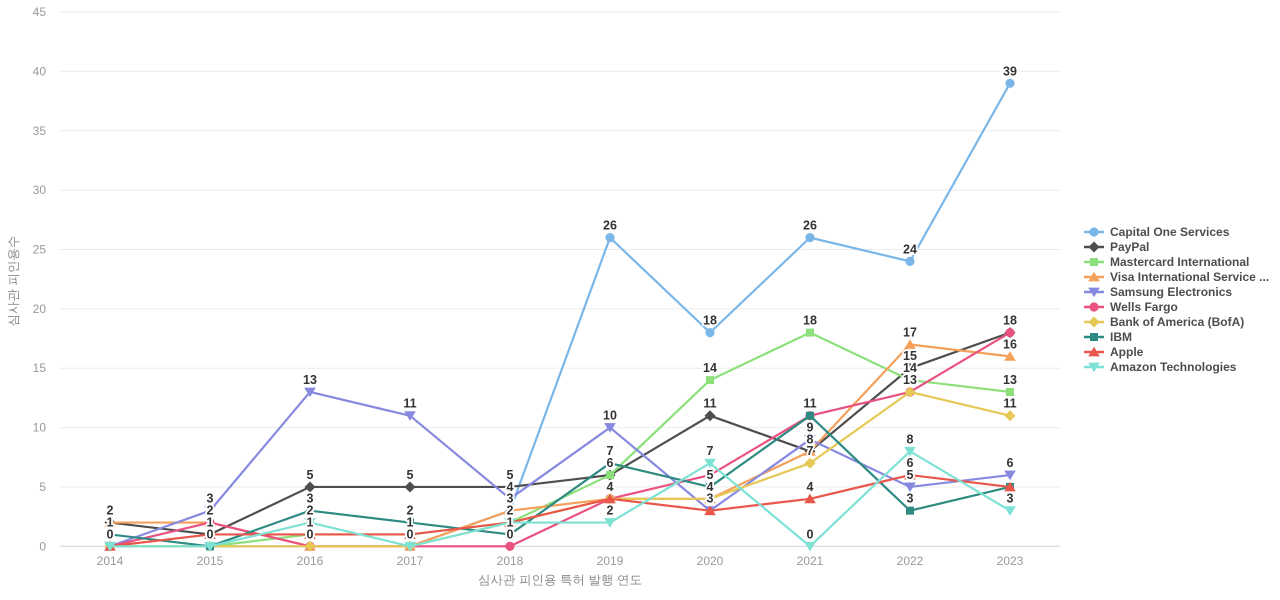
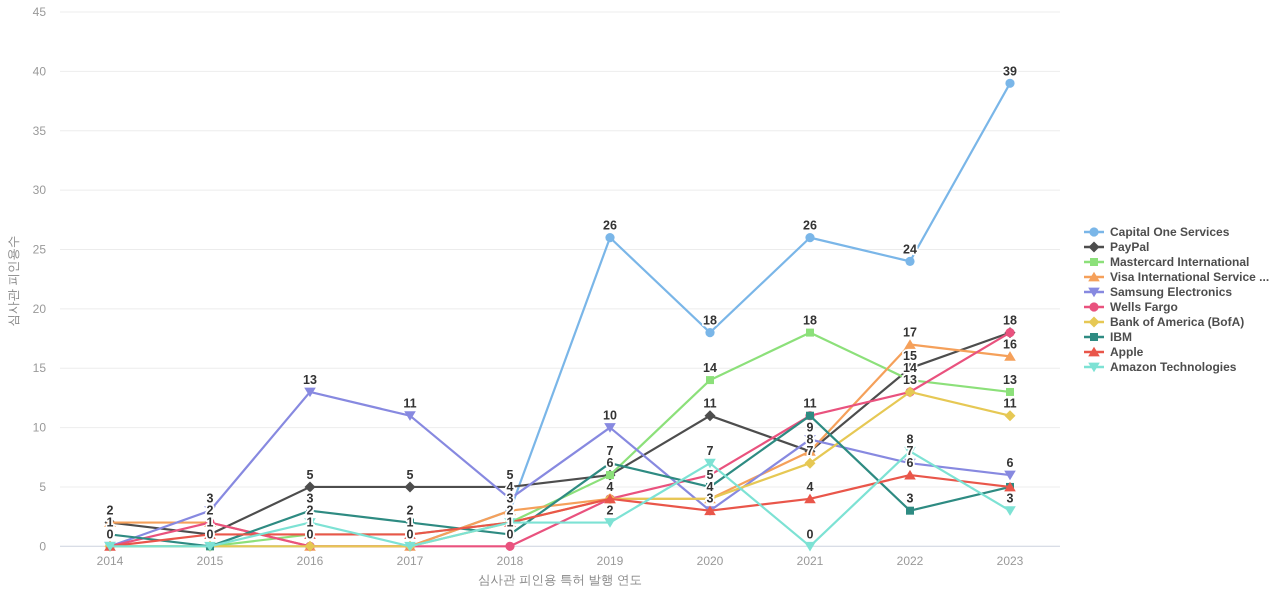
Samsung Electronics/2022: 5 -> 7
